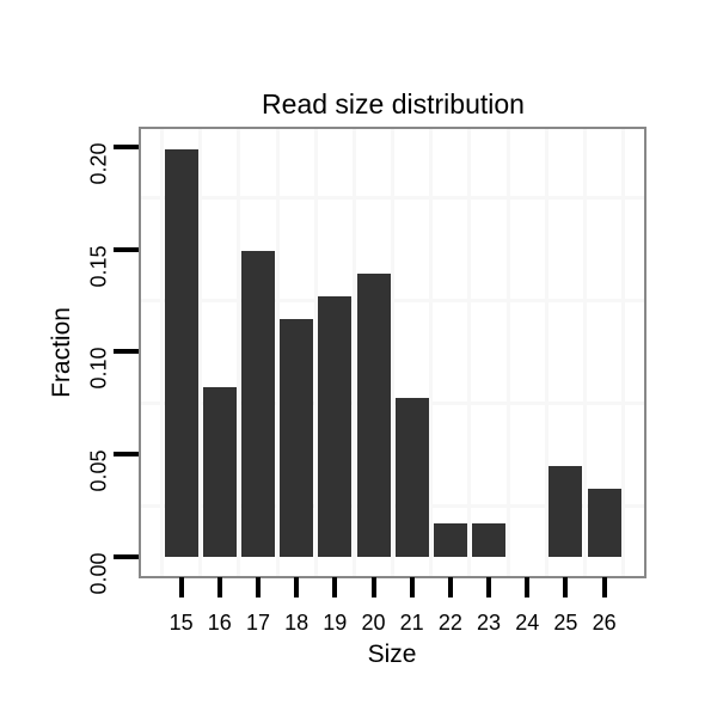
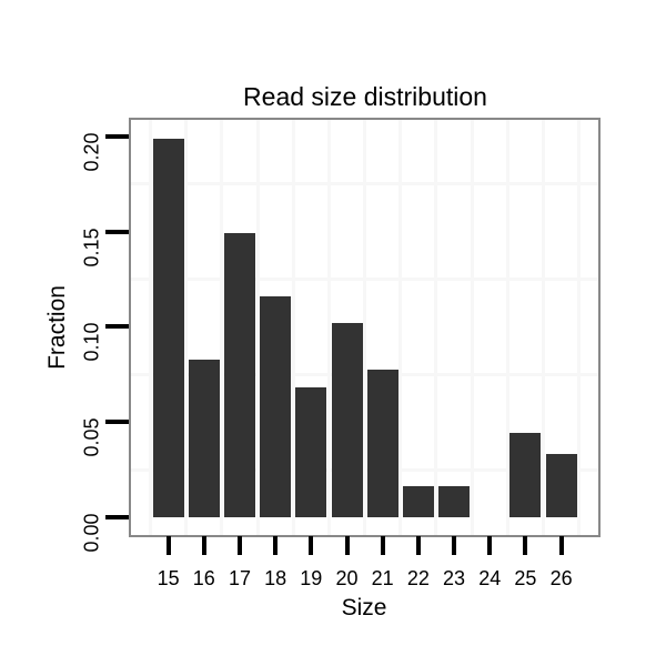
19: 0.127 -> 0.068
20: 0.138 -> 0.102
